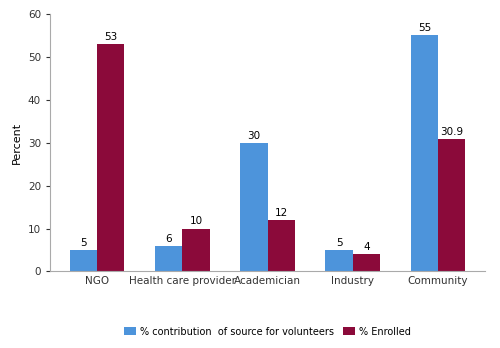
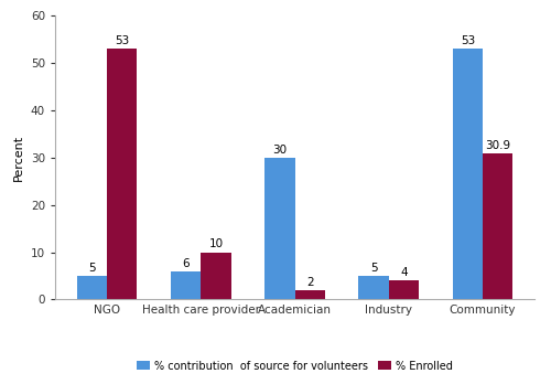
% Enrolled/Academician: 12 -> 2
% contribution of source for volunteers/Community: 55 -> 53
